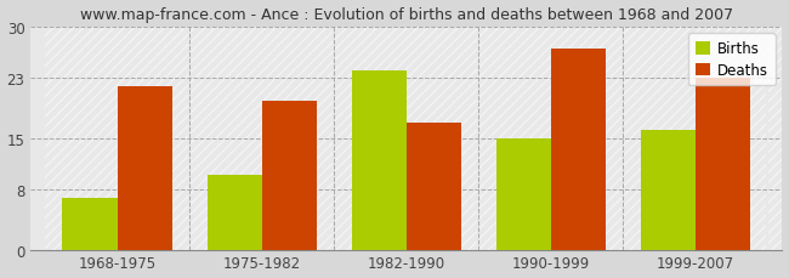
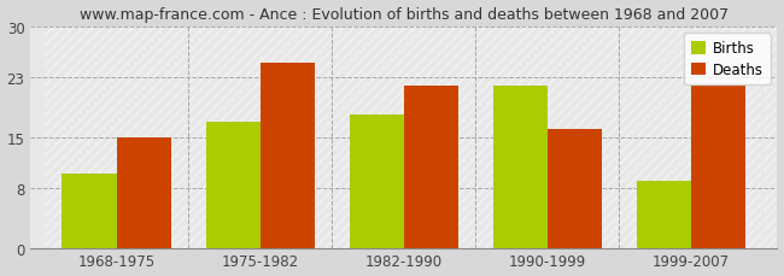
Births/1968-1975: 7 -> 10
Deaths/1968-1975: 22 -> 15
Births/1975-1982: 10 -> 17
Deaths/1975-1982: 20 -> 25
Births/1982-1990: 24 -> 18
Deaths/1982-1990: 17 -> 22
Births/1990-1999: 15 -> 22
Deaths/1990-1999: 27 -> 16
Births/1999-2007: 16 -> 9
Deaths/1999-2007: 23 -> 22
